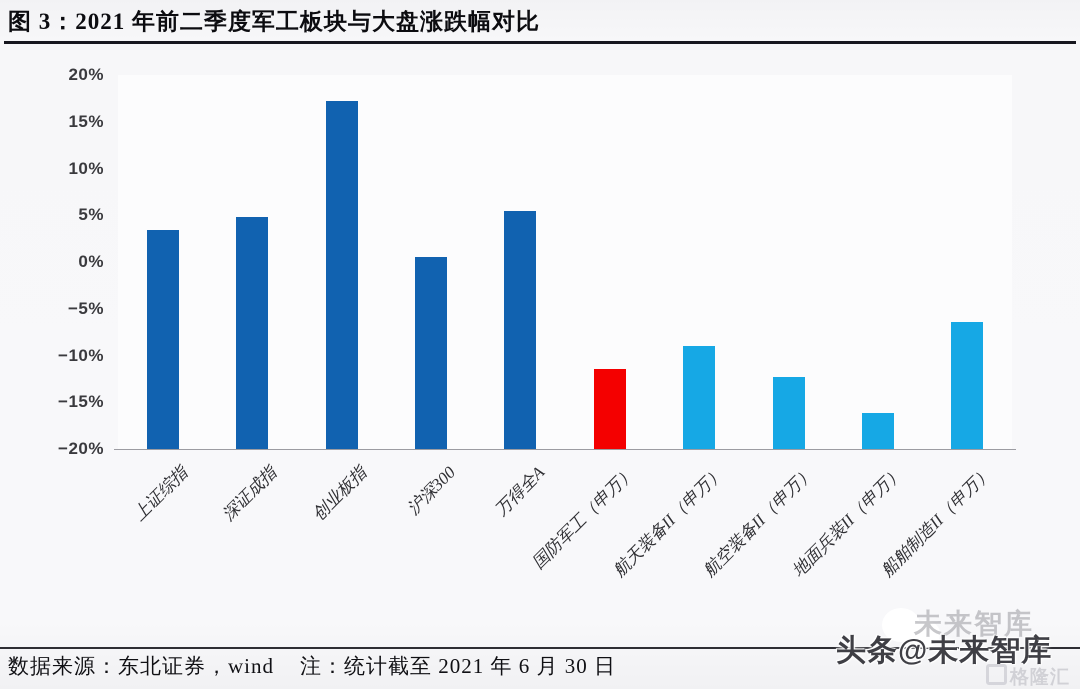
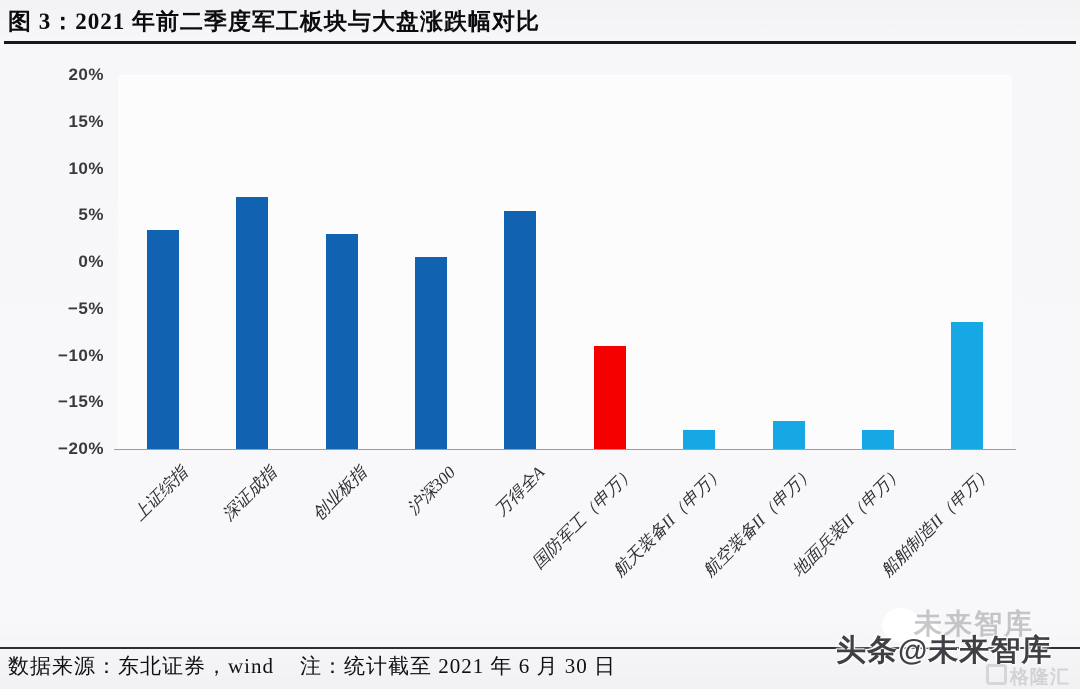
深证成指: 5% -> 7%
创业板指: 17% -> 3%
国防军工（申万）: -11% -> -9%
航天装备II（申万）: -9% -> -18%
航空装备II（申万）: -12% -> -17%
地面兵装II（申万）: -16% -> -18%
